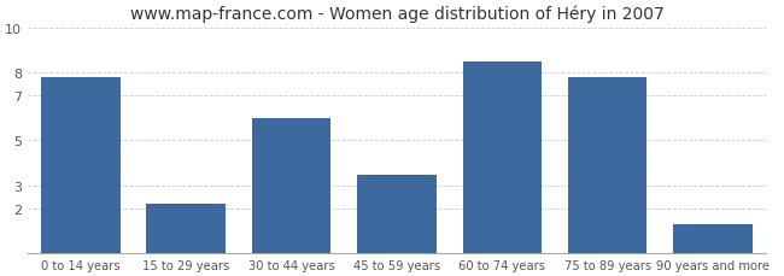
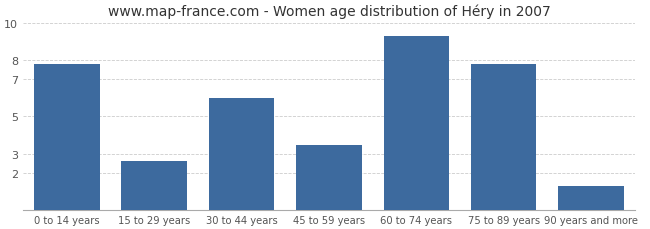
15 to 29 years: 2.2 -> 2.6
60 to 74 years: 8.5 -> 9.3
